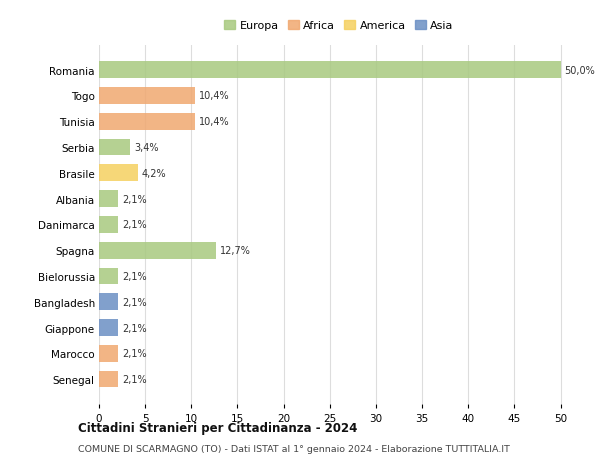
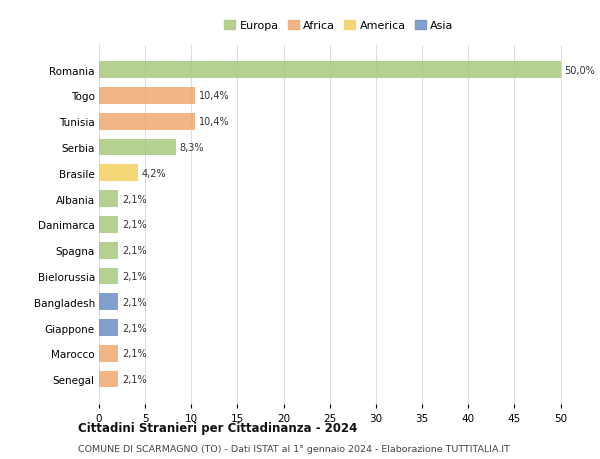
Serbia: 3,4% -> 8,3%
Spagna: 12,7% -> 2,1%
